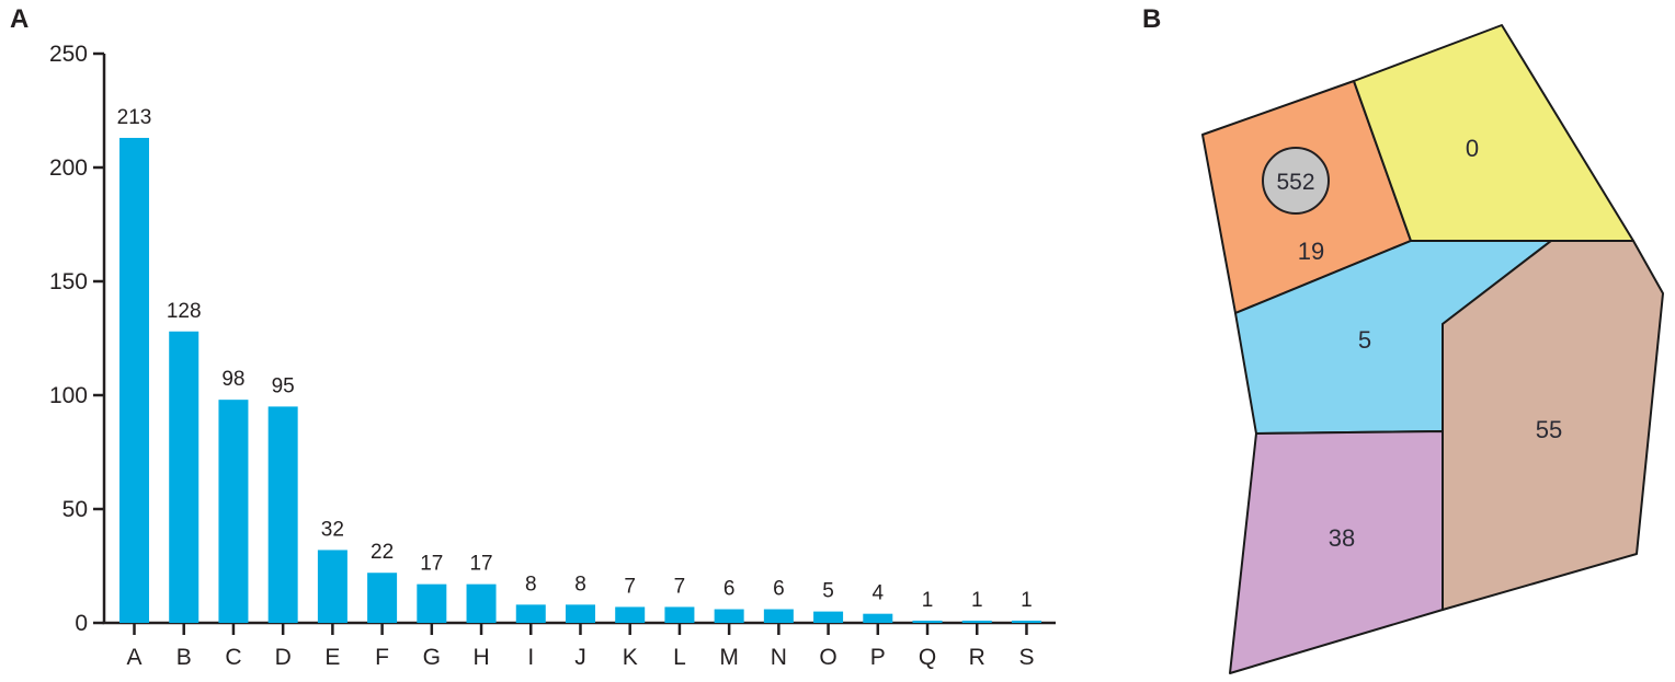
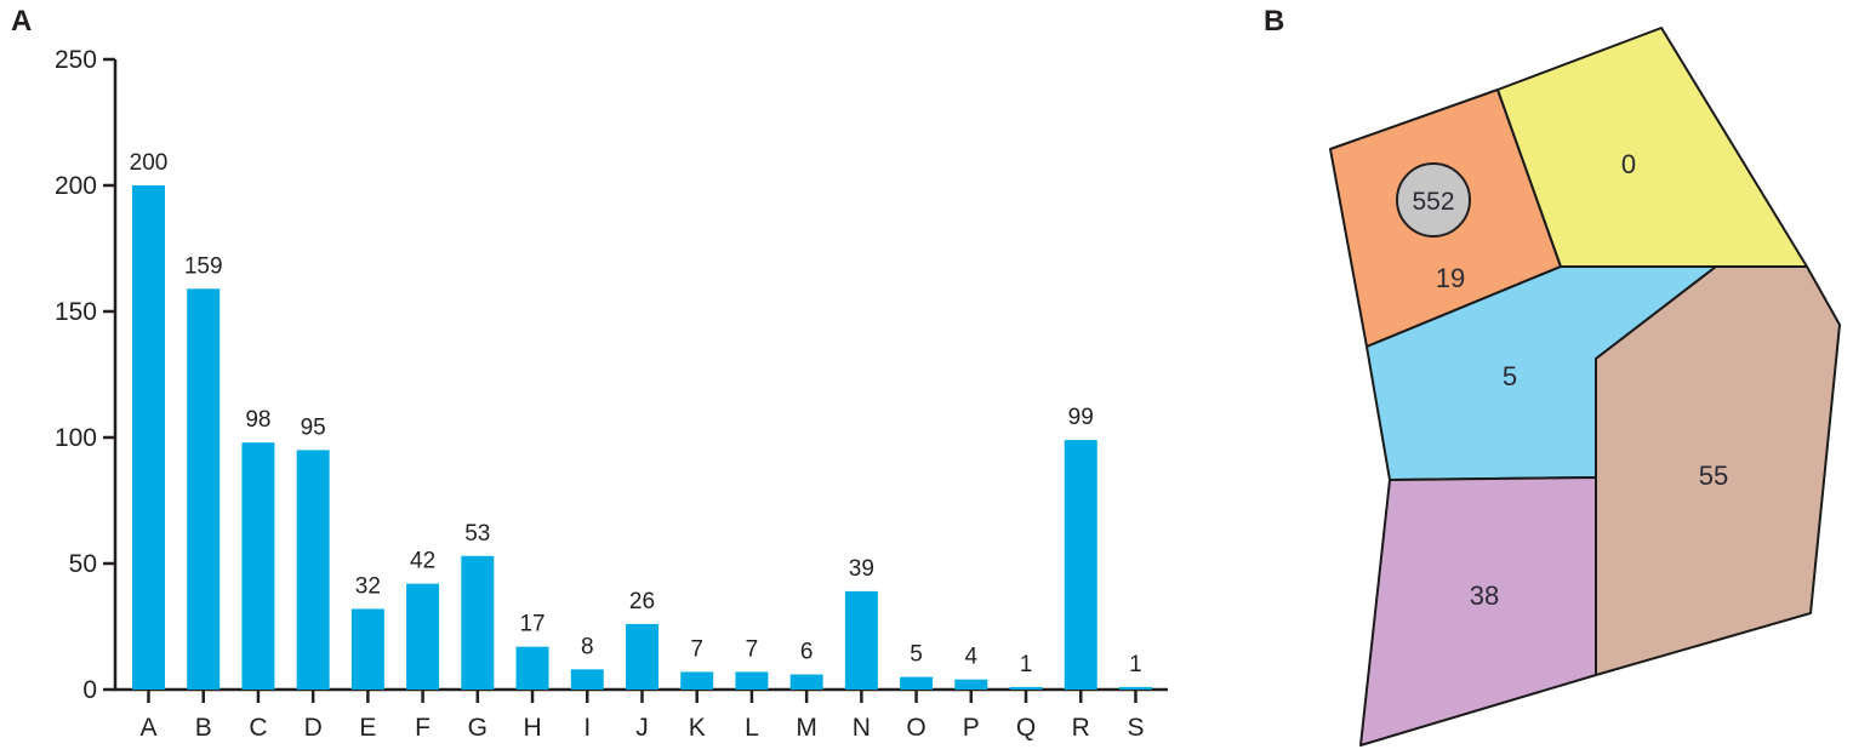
A: 213 -> 200
B: 128 -> 159
F: 22 -> 42
G: 17 -> 53
J: 8 -> 26
N: 6 -> 39
R: 1 -> 99
